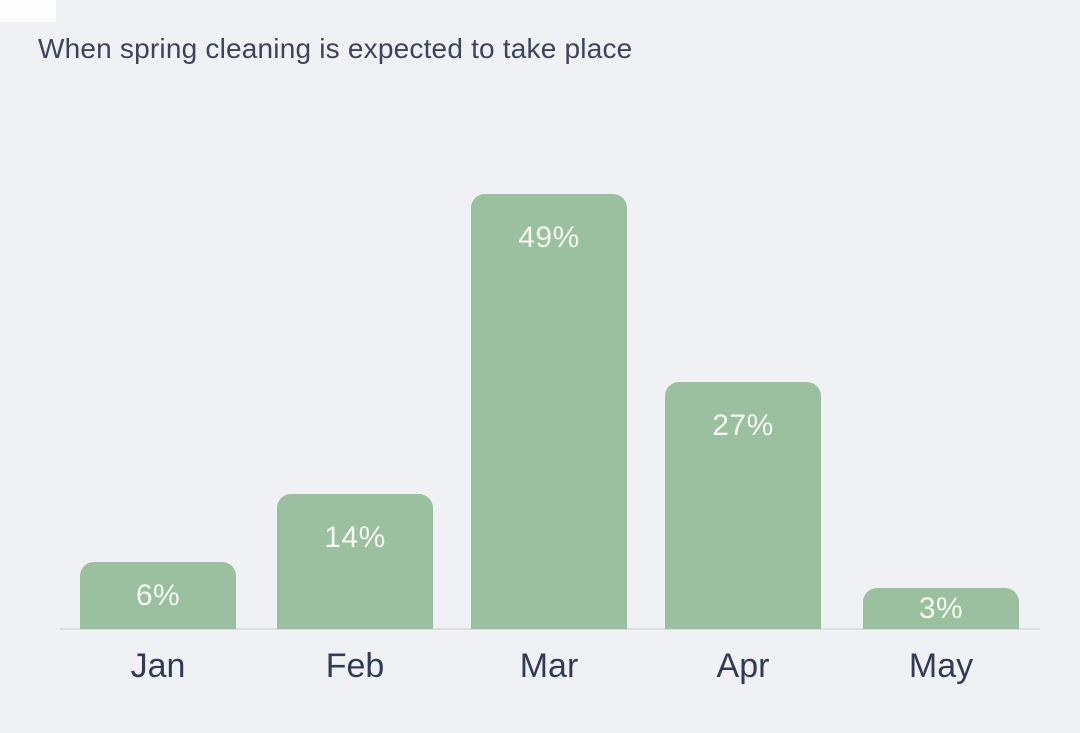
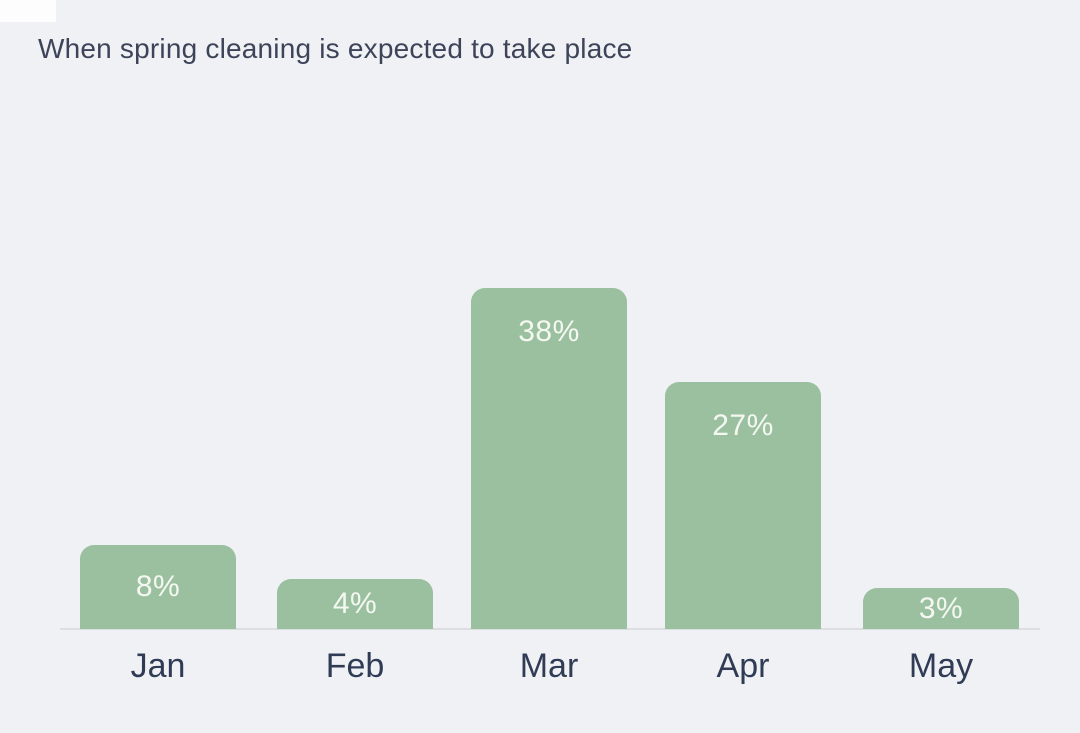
Jan: 6% -> 8%
Feb: 14% -> 4%
Mar: 49% -> 38%
